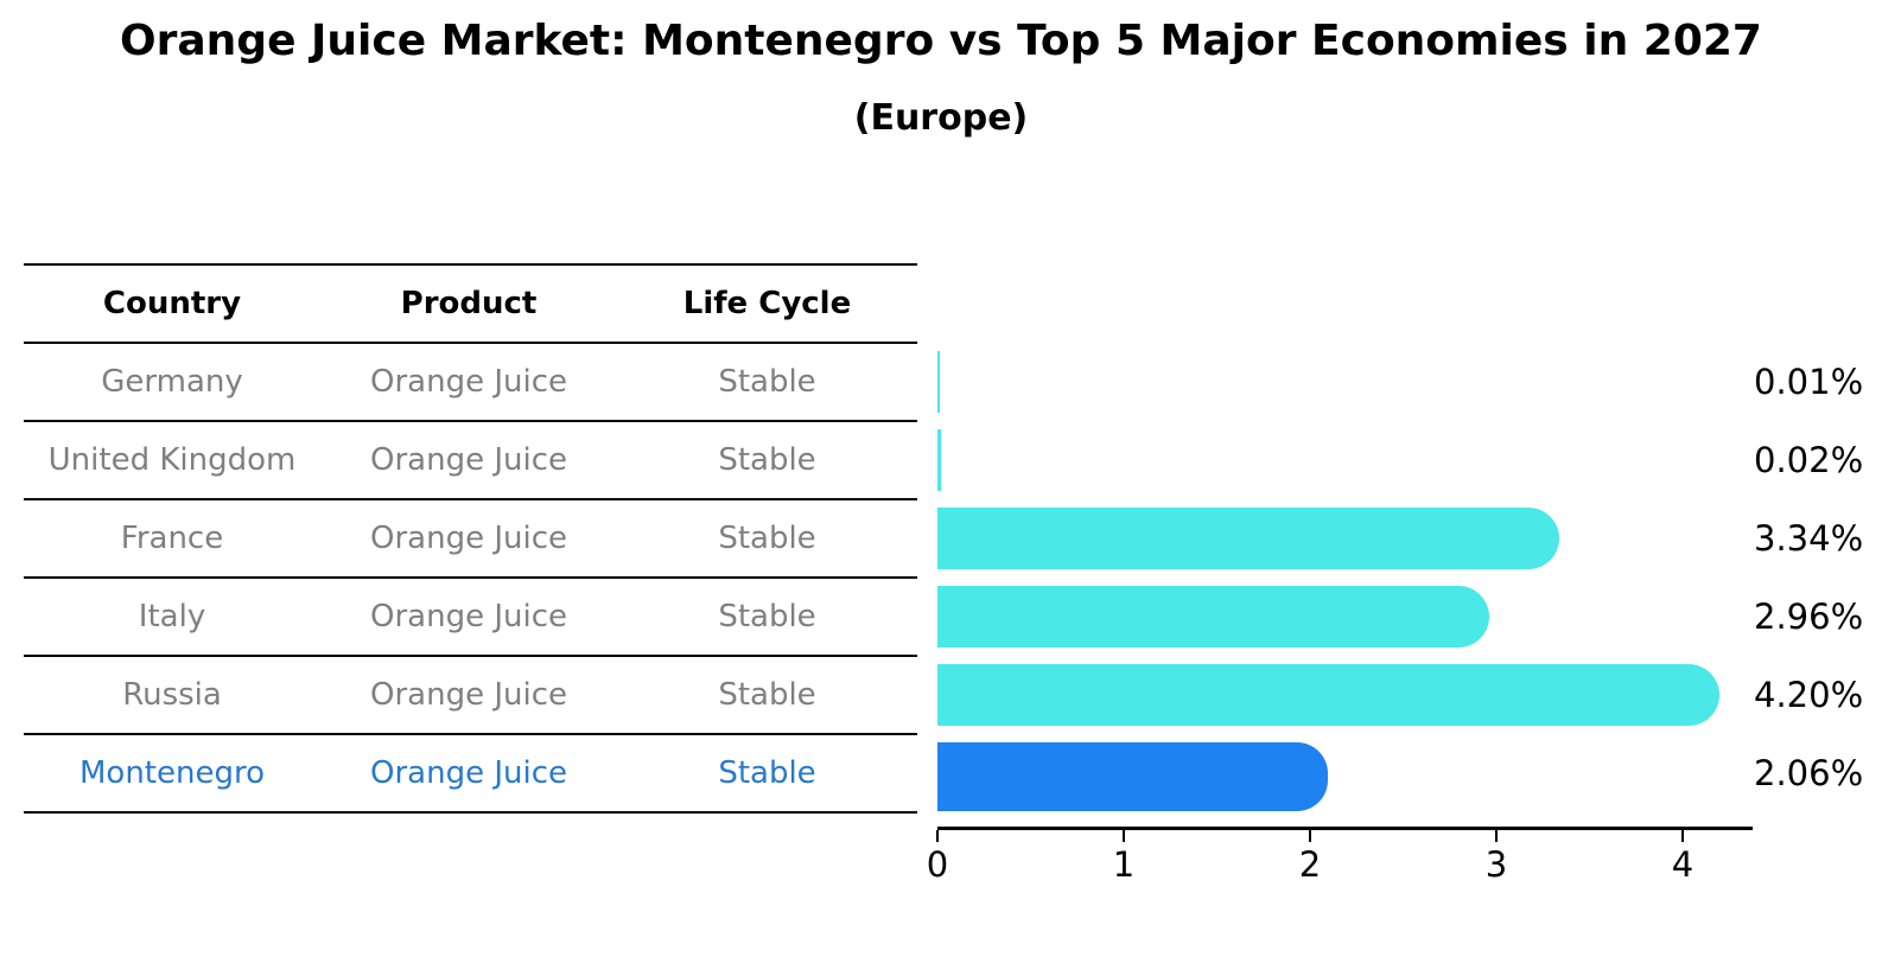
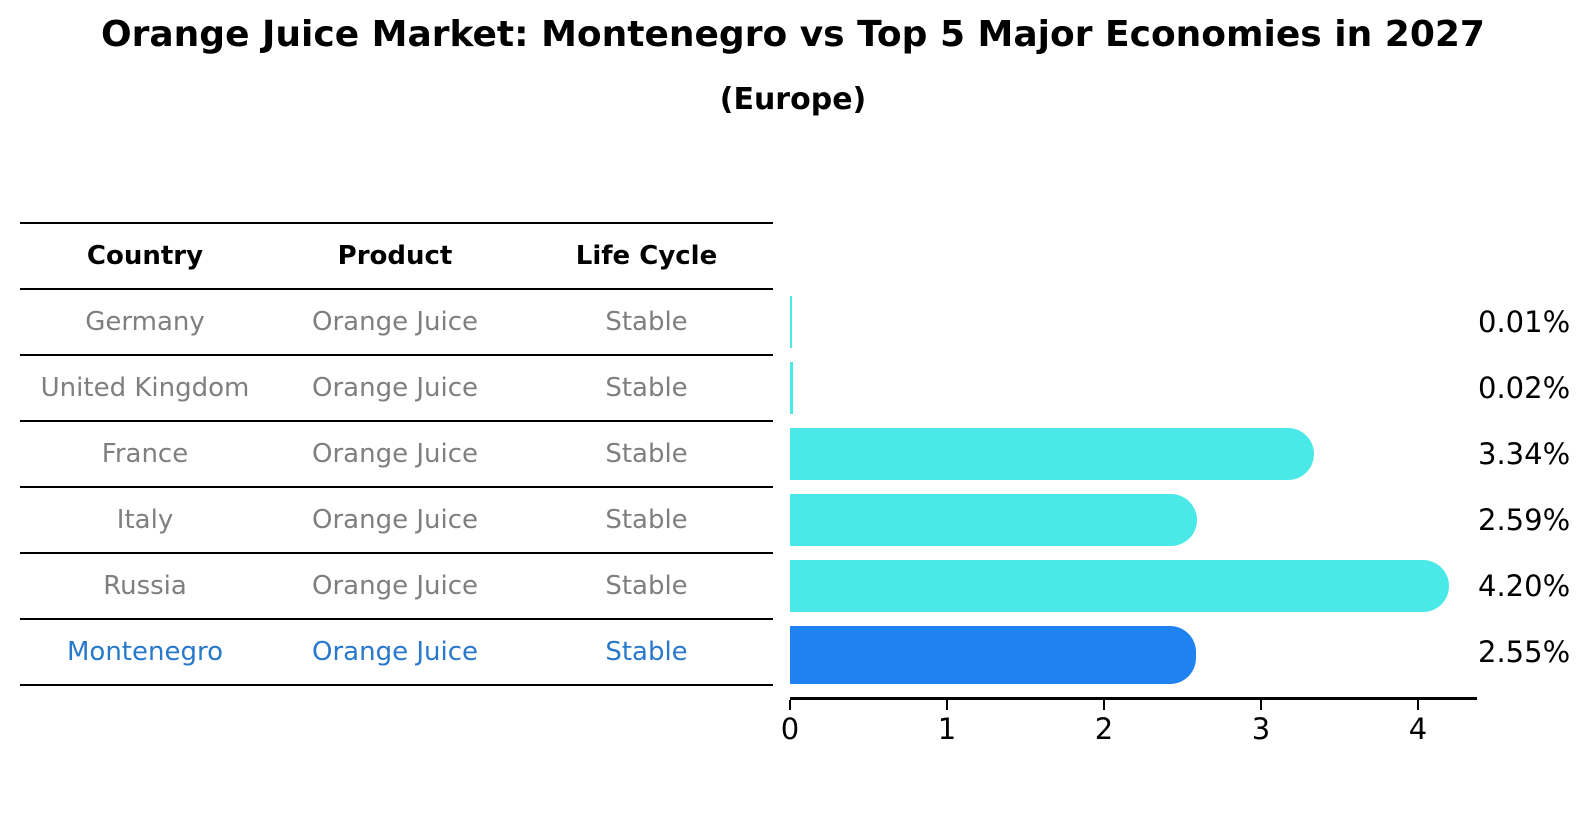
Italy: 2.96% -> 2.59%
Montenegro: 2.06% -> 2.55%
